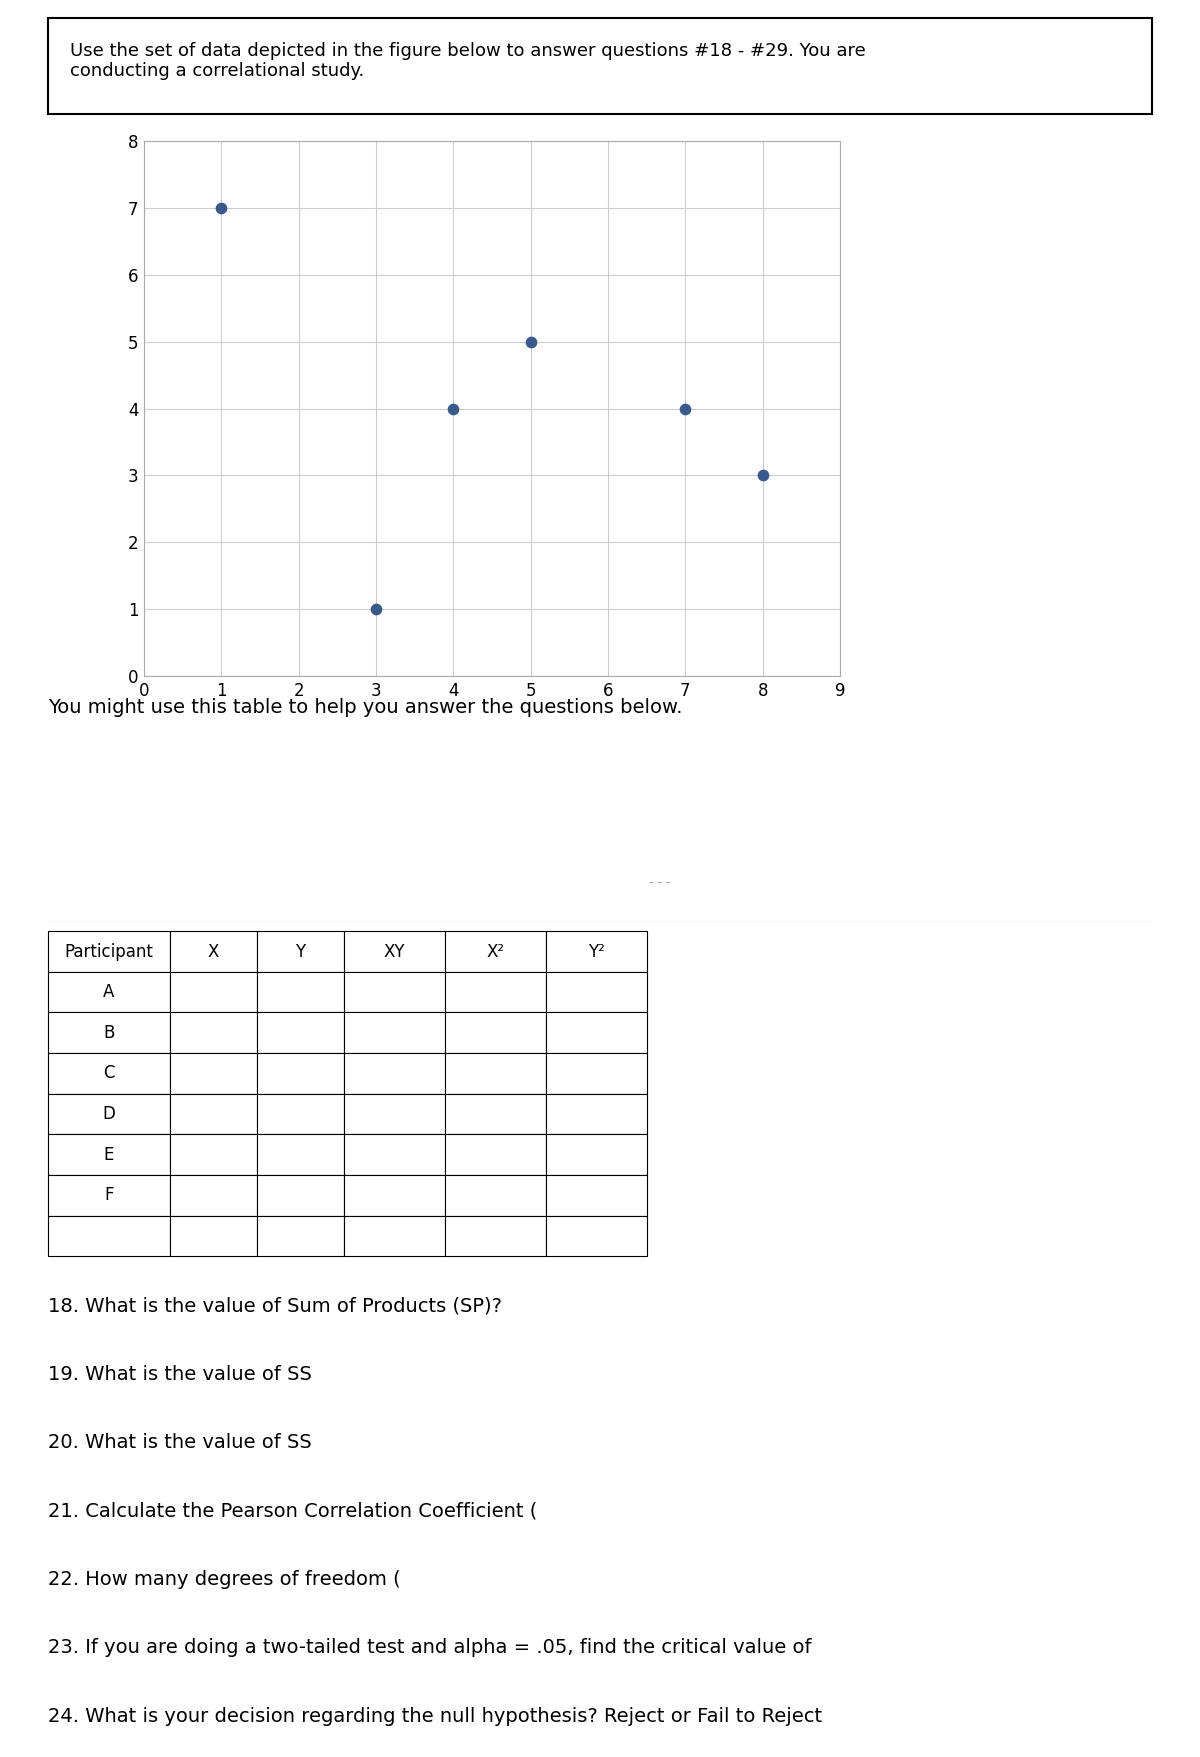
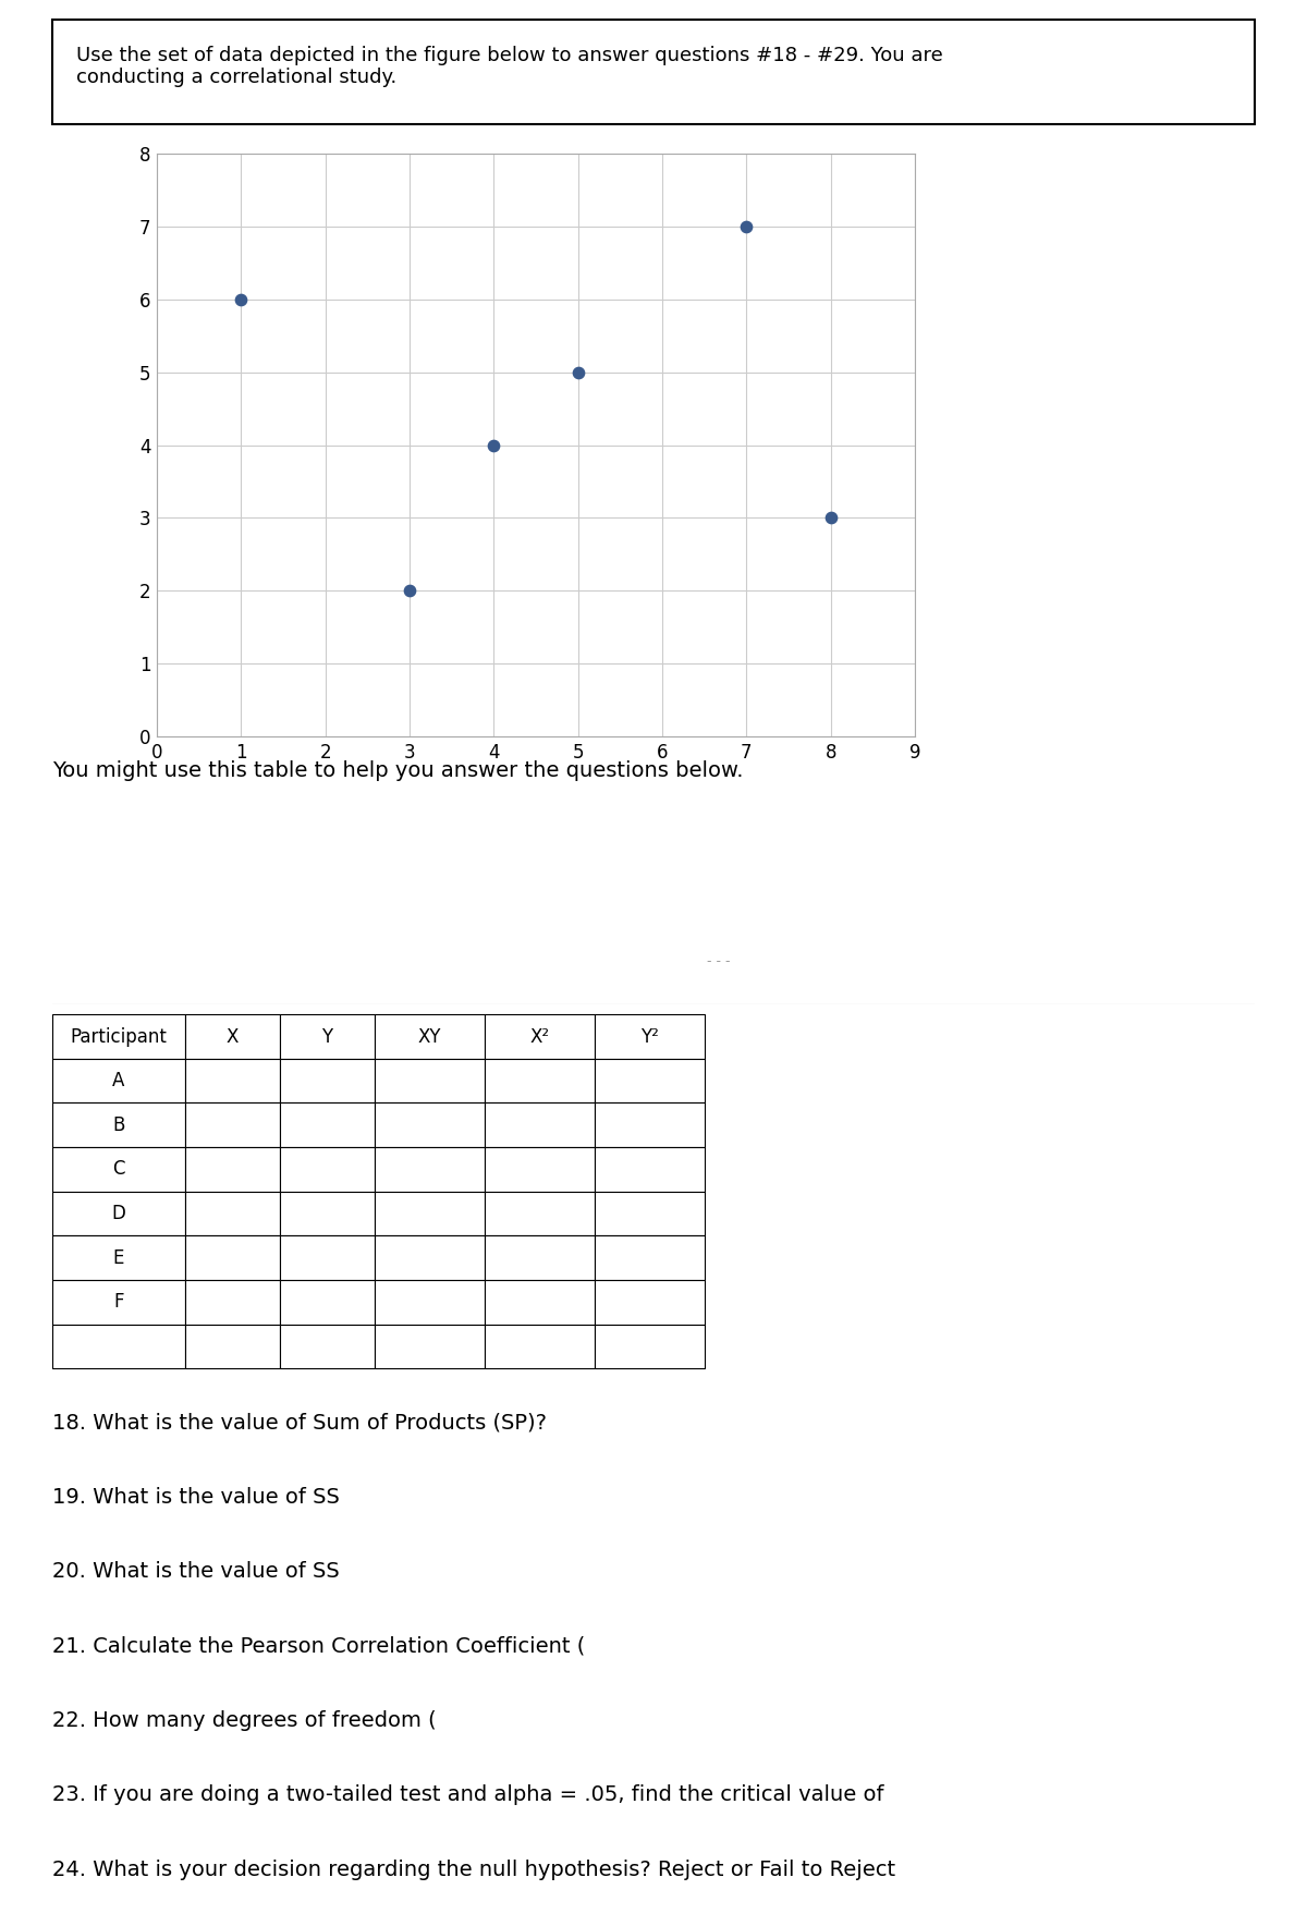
1: 7 -> 6
3: 1 -> 2
7: 4 -> 7
